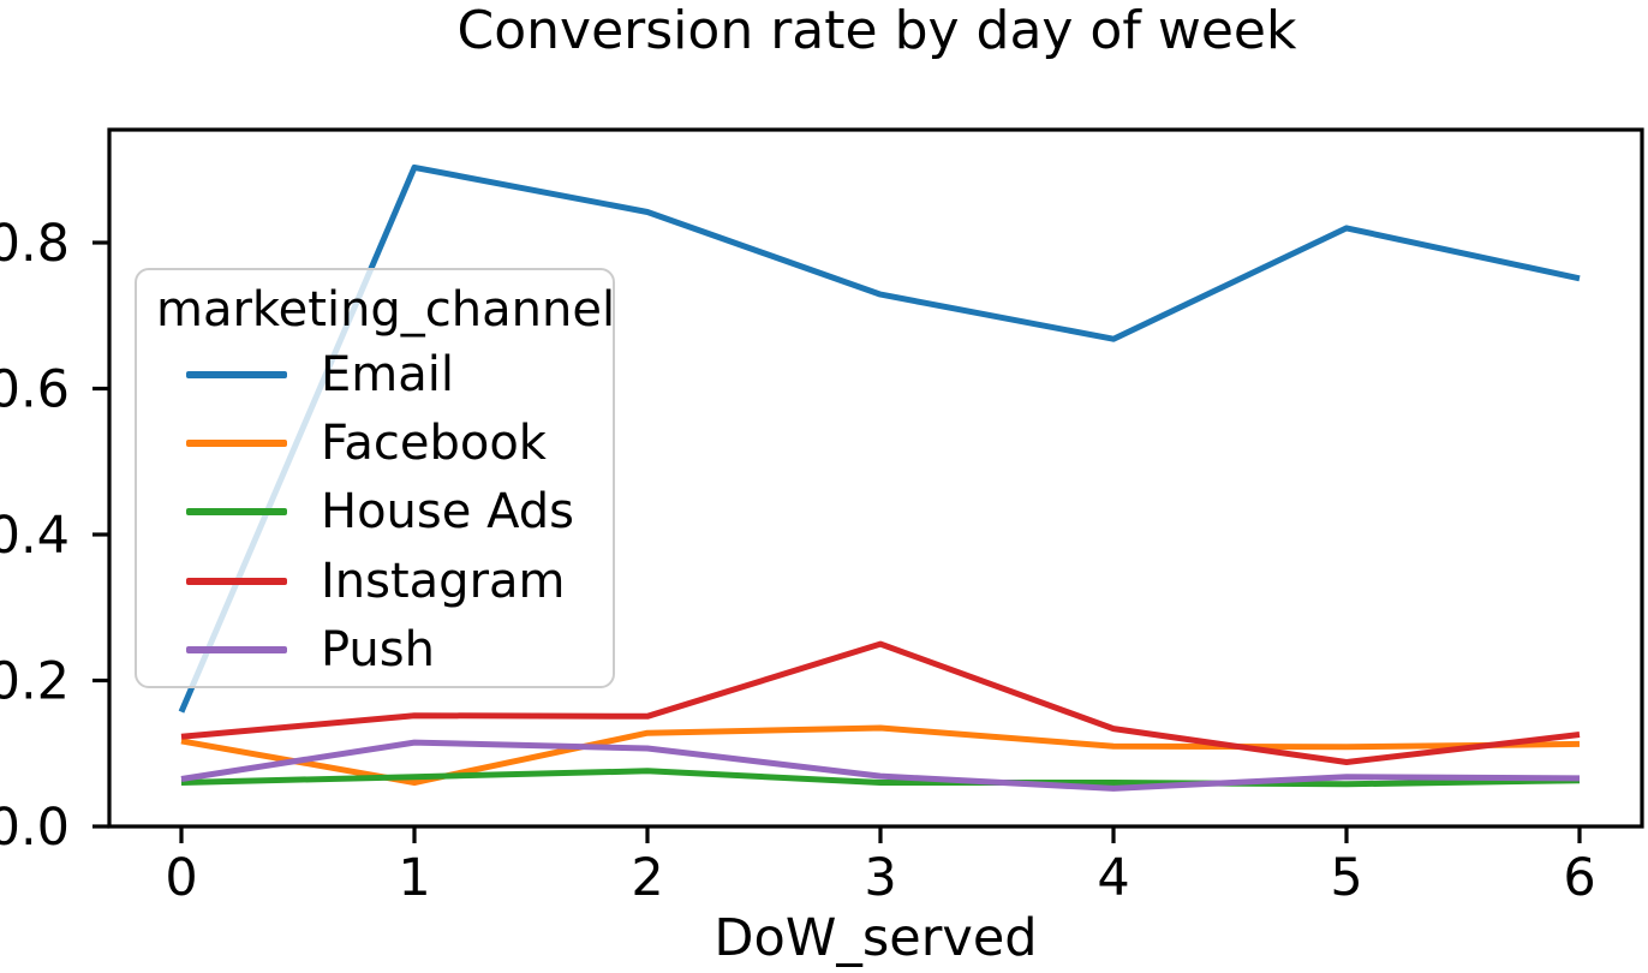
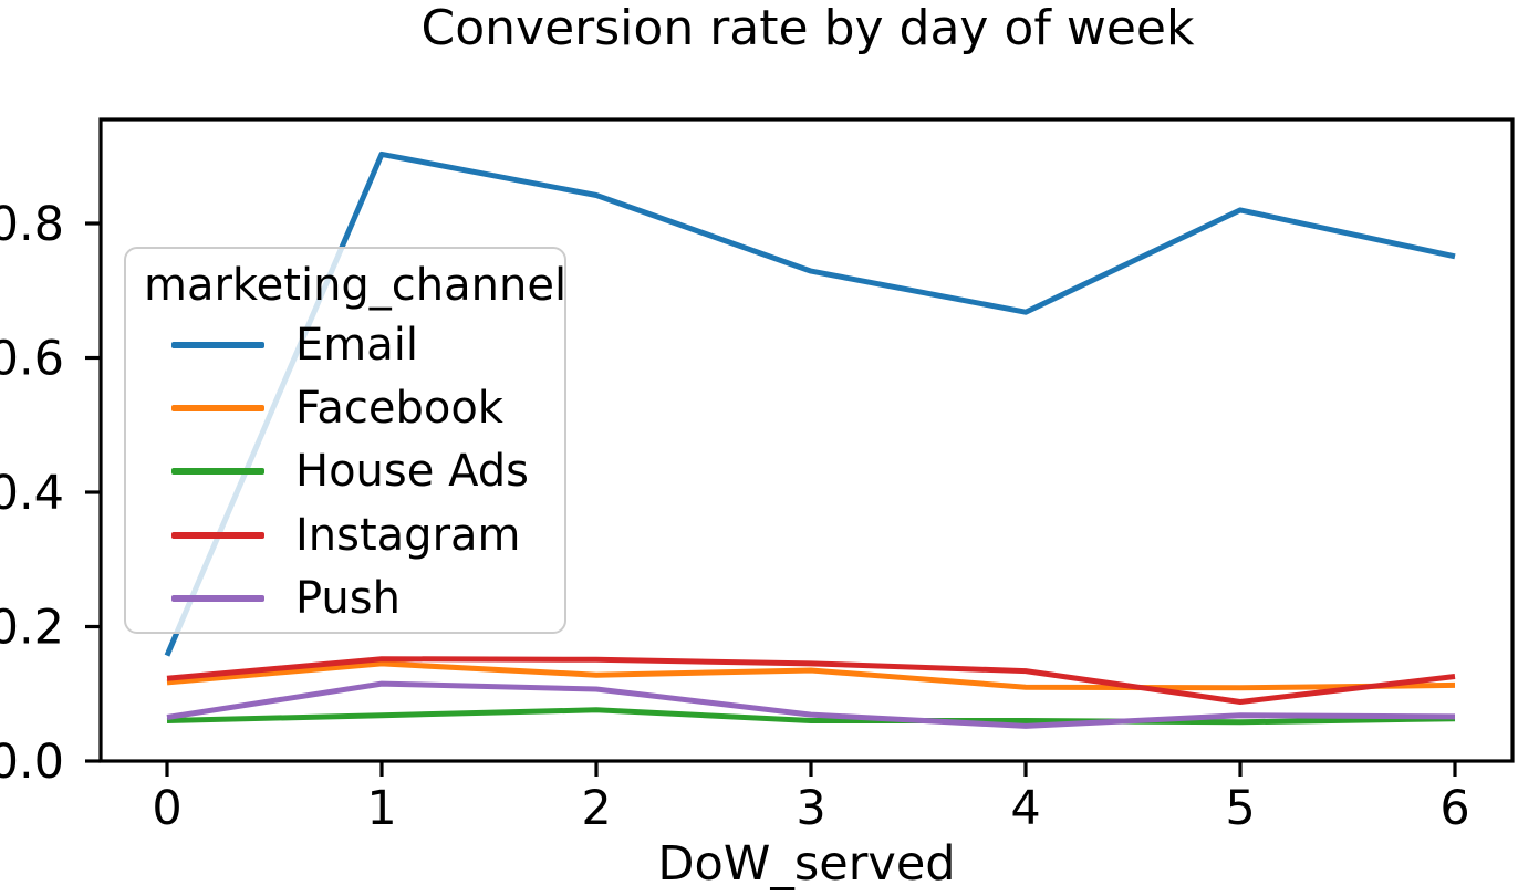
Facebook/1: 0.06 -> 0.14
Instagram/3: 0.25 -> 0.14
